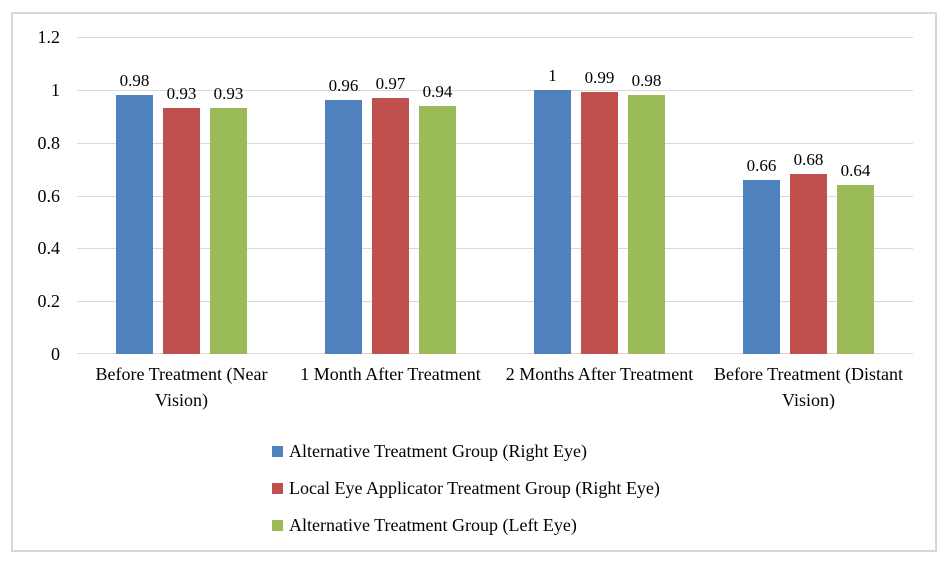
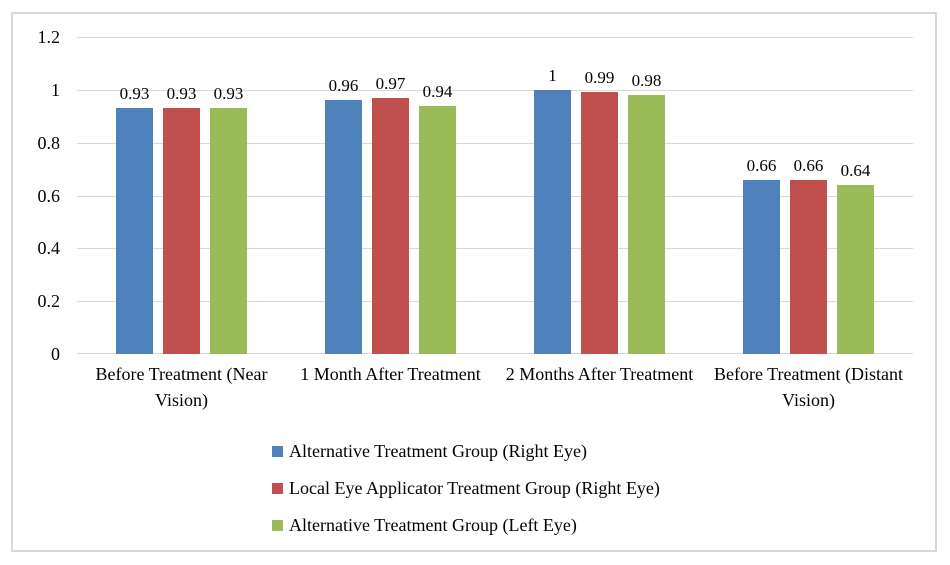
Alternative Treatment Group (Right Eye)/Before Treatment (Near Vision): 0.98 -> 0.93
Local Eye Applicator Treatment Group (Right Eye)/Before Treatment (Distant Vision): 0.68 -> 0.66
